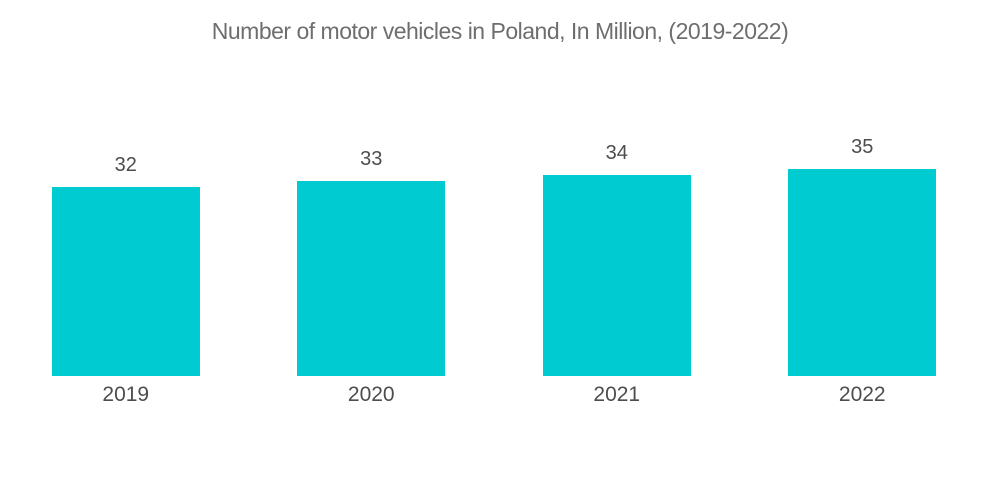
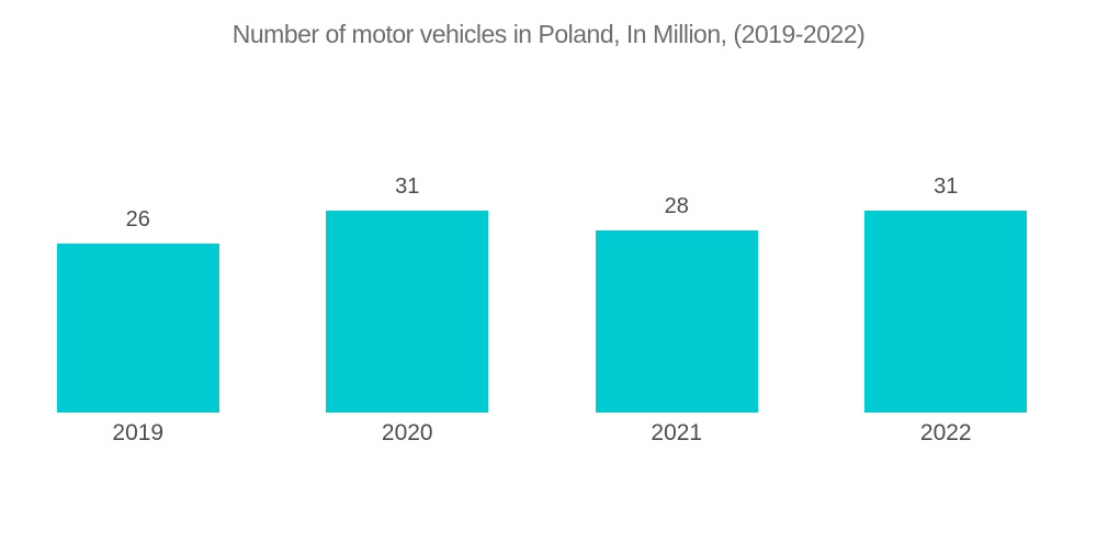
2019: 32 -> 26
2020: 33 -> 31
2021: 34 -> 28
2022: 35 -> 31
